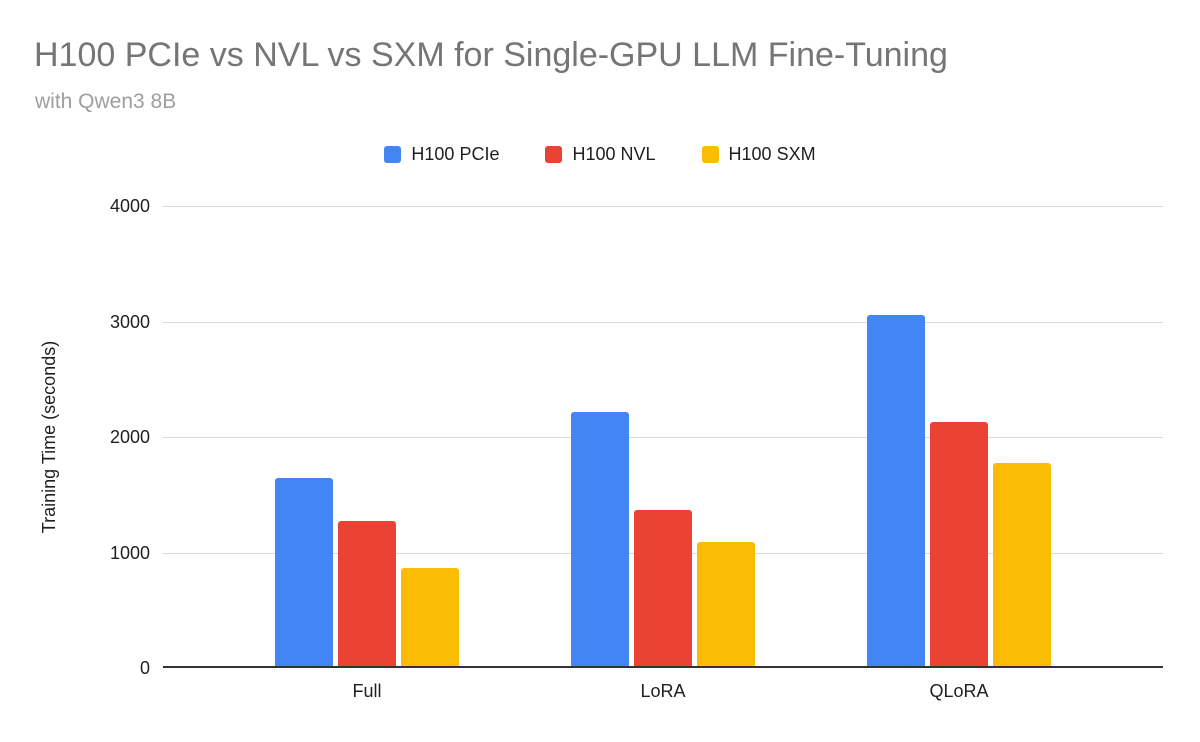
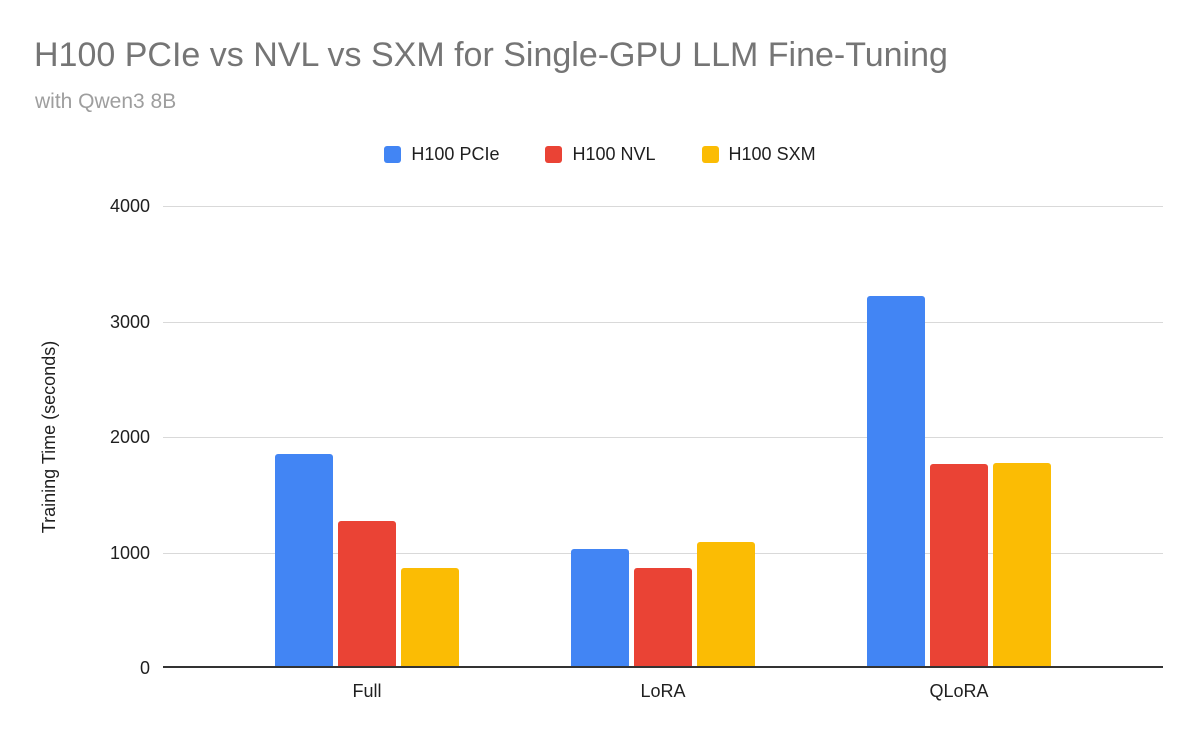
H100 PCIe/Full: 1640 -> 1850
H100 PCIe/LoRA: 2220 -> 1030
H100 NVL/LoRA: 1370 -> 870
H100 PCIe/QLoRA: 3060 -> 3220
H100 NVL/QLoRA: 2130 -> 1770
